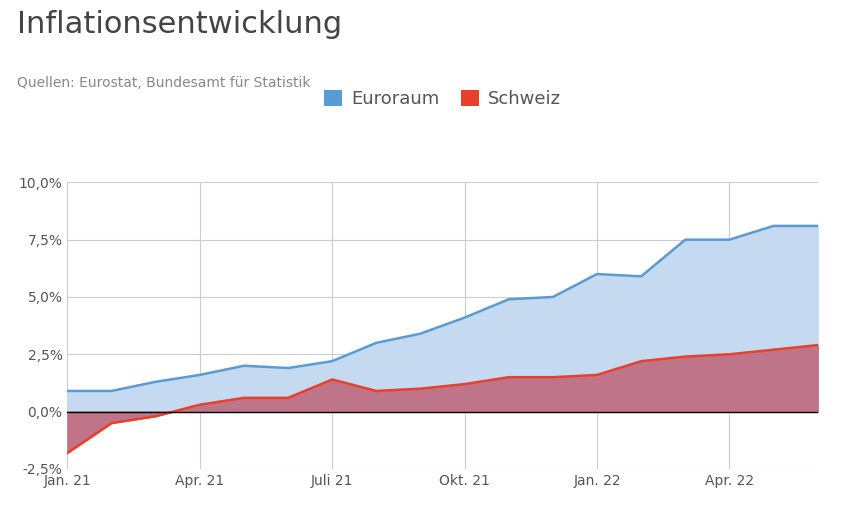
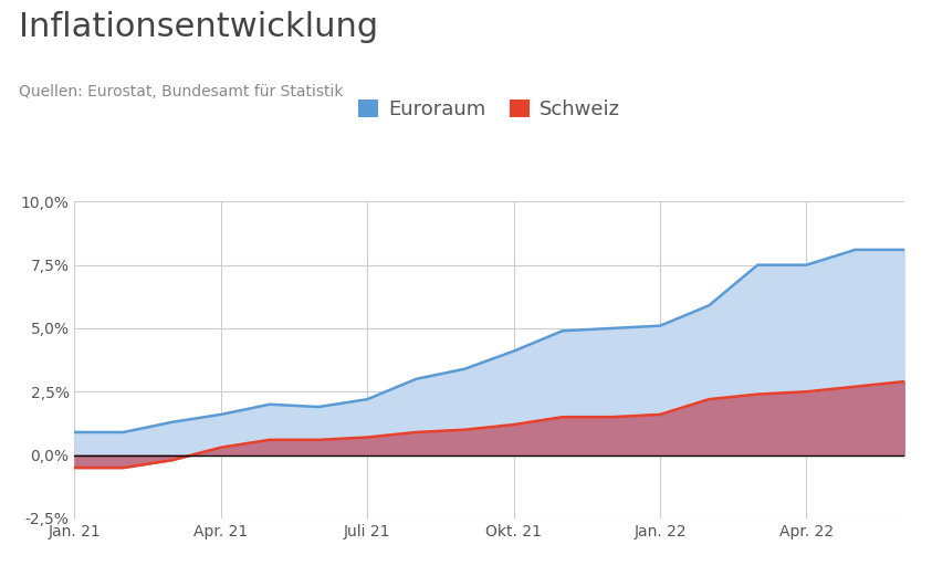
Schweiz/Jan. 21: -1,8% -> -0,5%
Schweiz/Juli 21: 1,4% -> 0,7%
Euroraum/Jan. 22: 6,0% -> 5,1%
